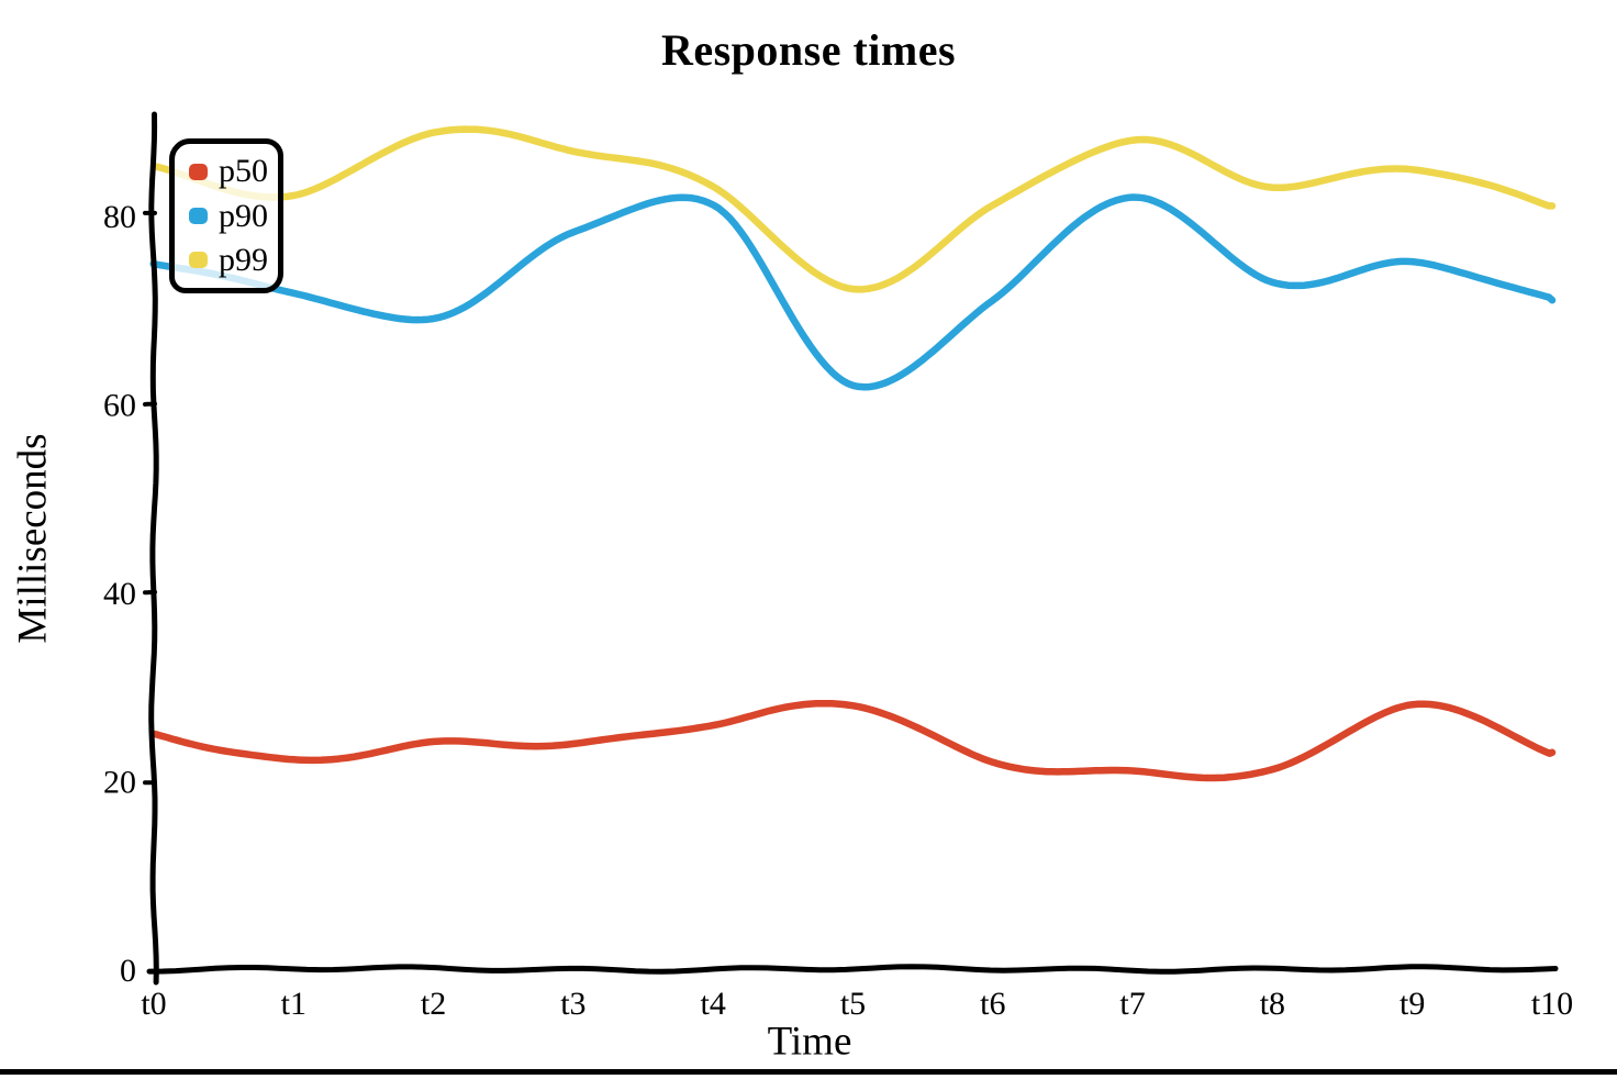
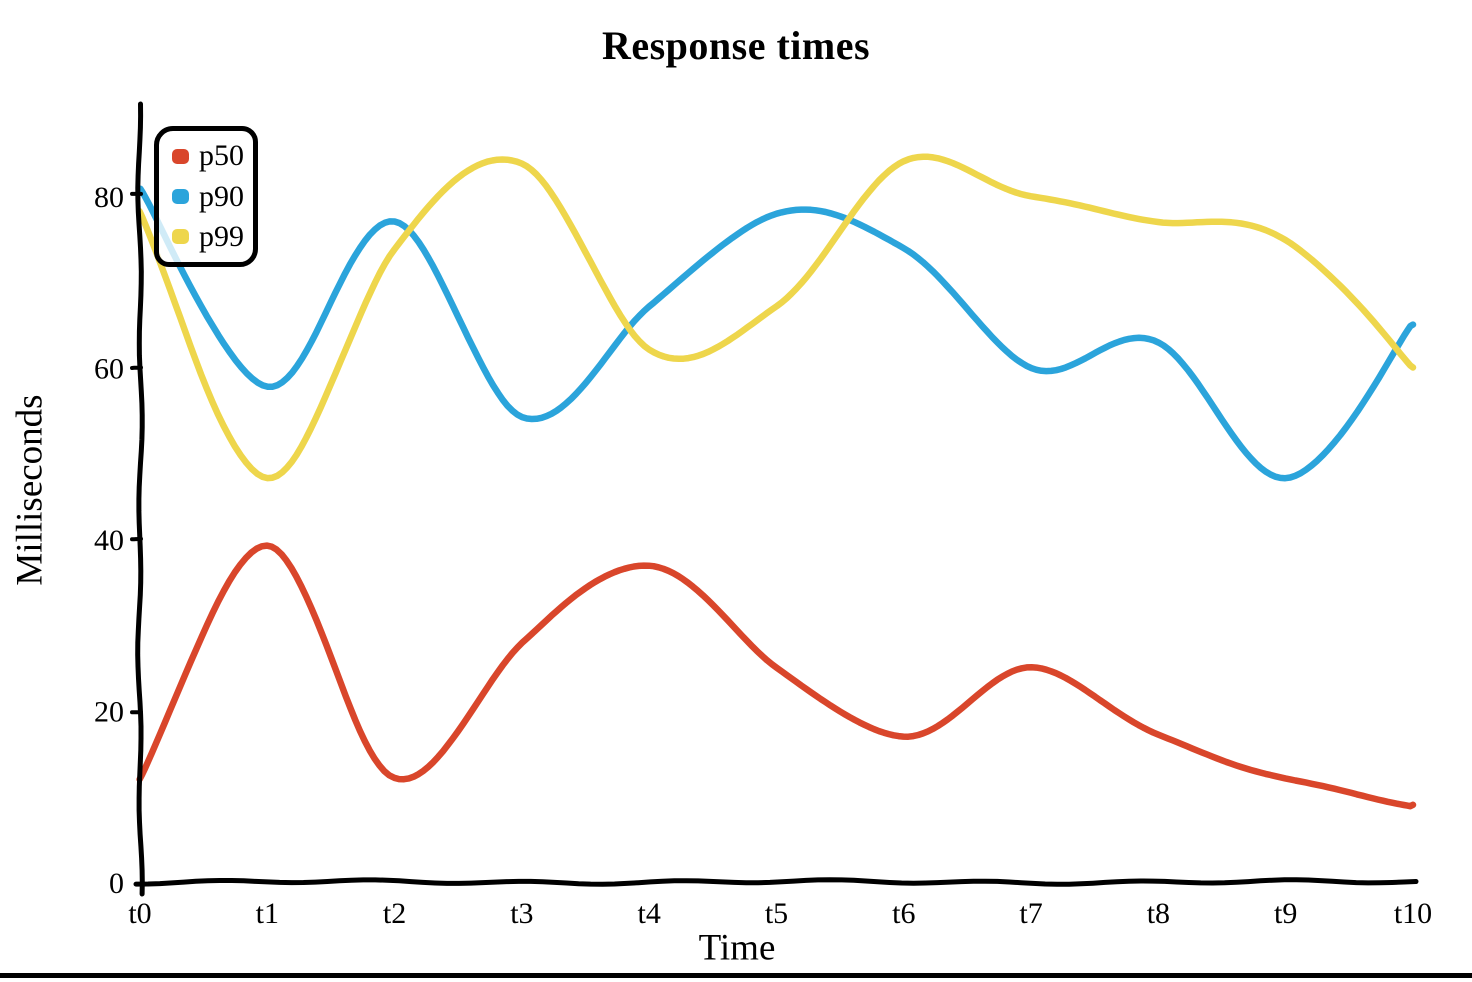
p50/t0: 25 -> 12
p90/t0: 75 -> 81
p99/t0: 85 -> 78
p50/t1: 22 -> 39
p90/t1: 72 -> 58
p99/t1: 82 -> 47
p50/t2: 24 -> 12
p90/t2: 69 -> 77
p99/t2: 89 -> 74
p50/t3: 24 -> 28
p90/t3: 78 -> 54
p99/t3: 87 -> 84
p50/t4: 26 -> 37
p90/t4: 81 -> 67
p99/t4: 83 -> 62
p50/t5: 28 -> 25
p90/t5: 62 -> 78
p99/t5: 72 -> 67
p50/t6: 22 -> 17
p90/t6: 71 -> 74
p99/t6: 81 -> 84
p50/t7: 21 -> 25
p90/t7: 82 -> 60
p99/t7: 88 -> 80
p50/t8: 21 -> 17
p90/t8: 73 -> 63
p99/t8: 83 -> 77
p50/t9: 28 -> 12
p90/t9: 75 -> 47
p99/t9: 85 -> 75
p50/t10: 23 -> 9
p90/t10: 71 -> 65
p99/t10: 81 -> 60
